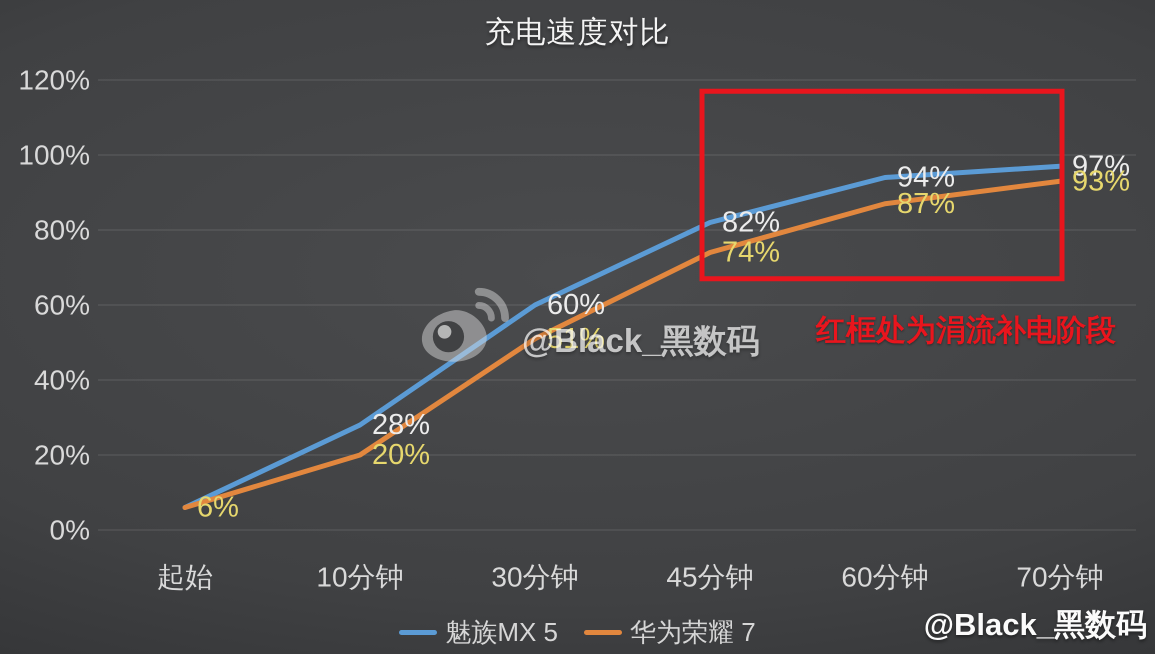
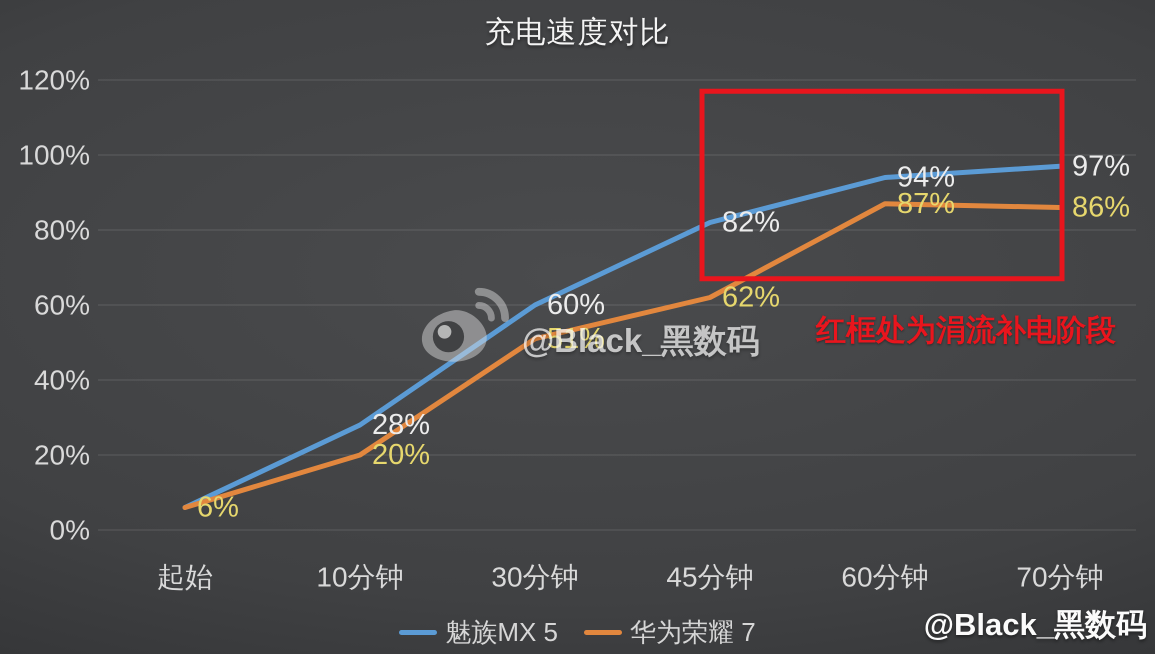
华为荣耀 7/45分钟: 74% -> 62%
华为荣耀 7/70分钟: 93% -> 86%
